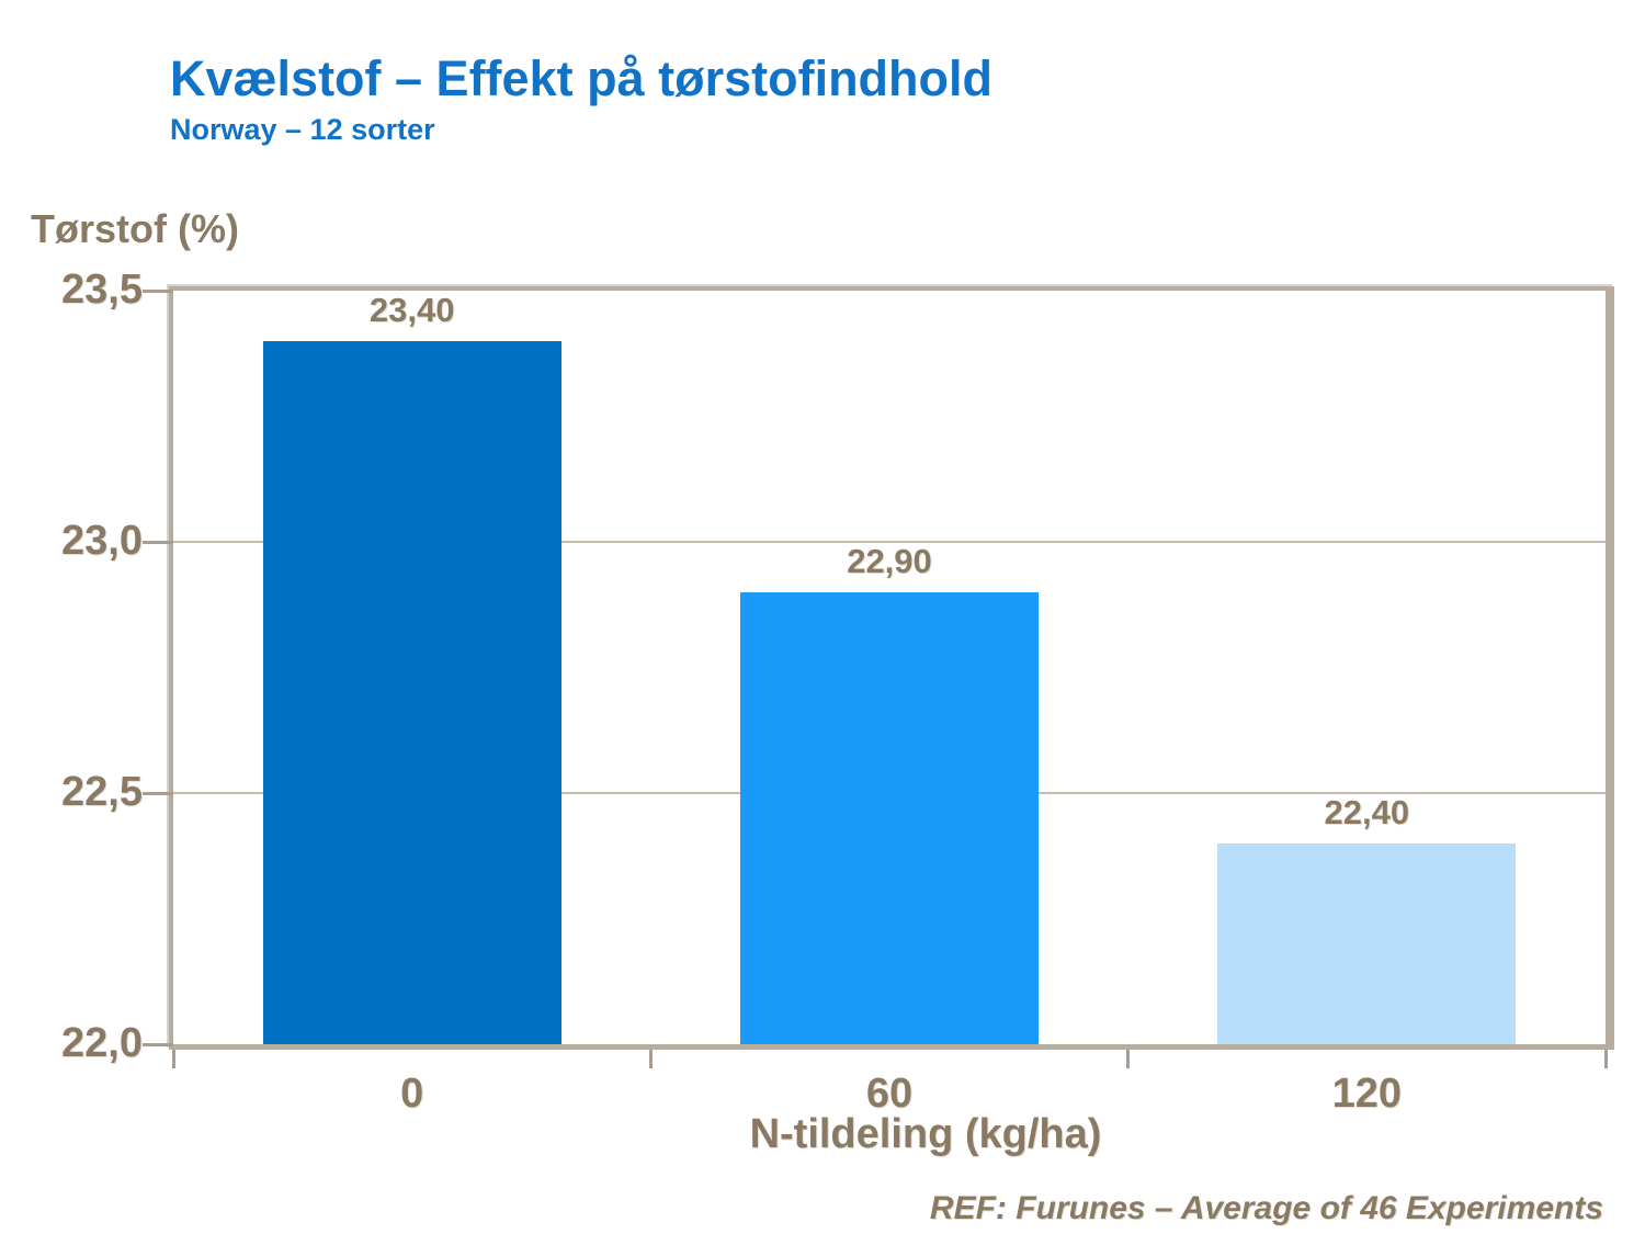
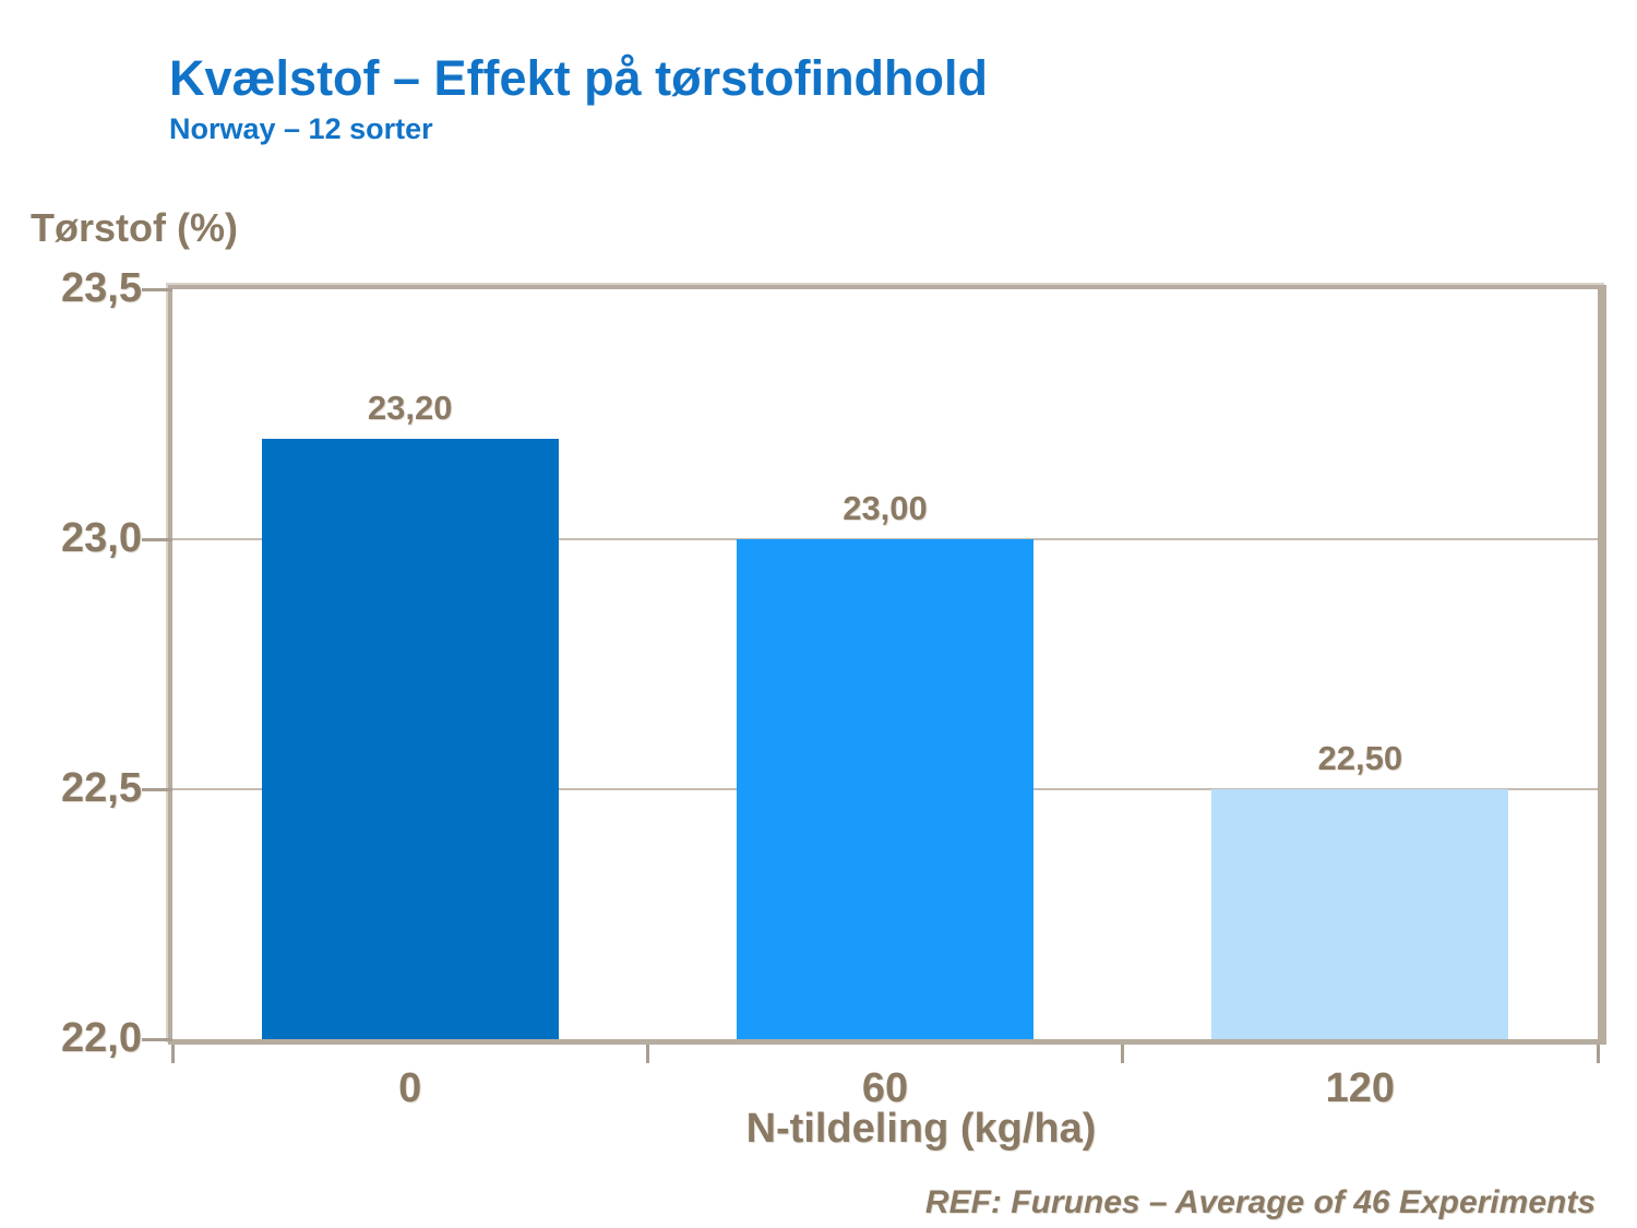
0: 23,40 -> 23,20
60: 22,90 -> 23,00
120: 22,40 -> 22,50
